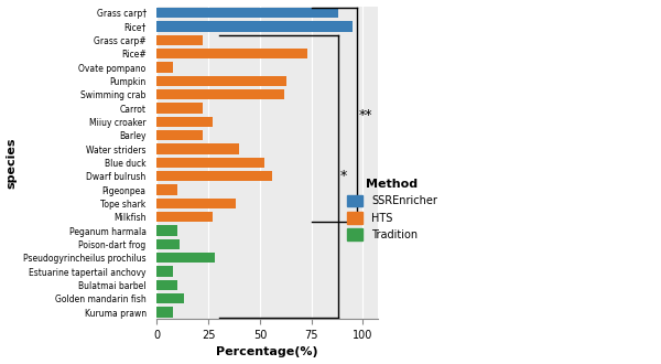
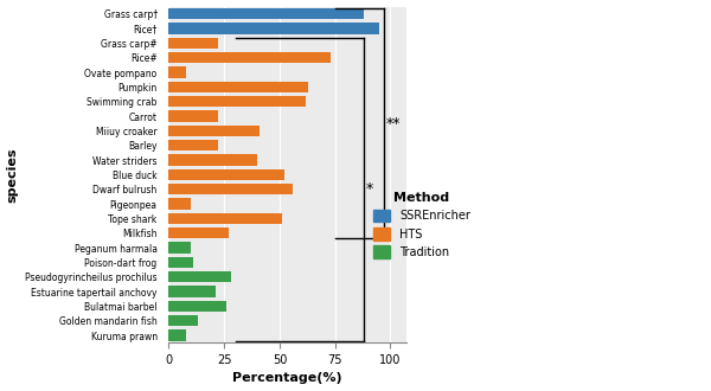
Miiuy croaker: 27 -> 41
Tope shark: 38 -> 51
Estuarine tapertail anchovy: 8 -> 21
Bulatmai barbel: 10 -> 26
